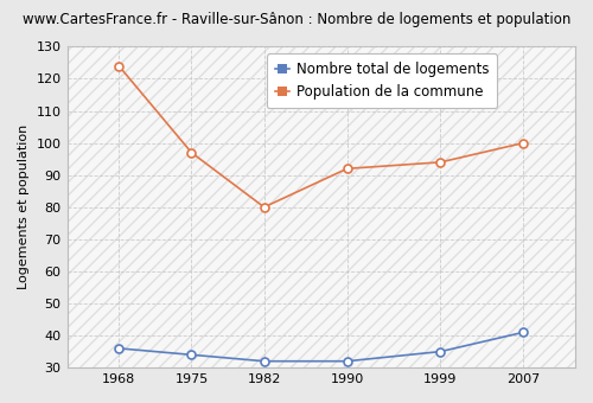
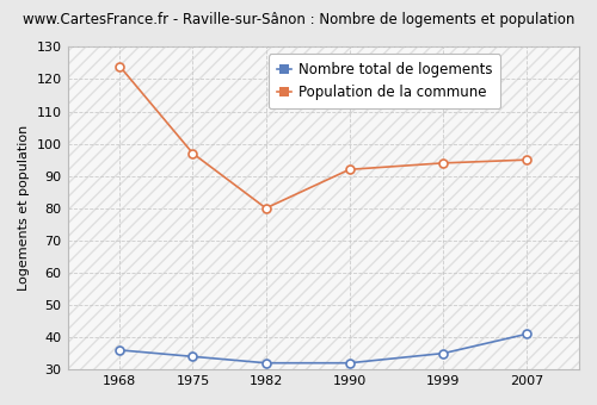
Population de la commune/2007: 100 -> 95
